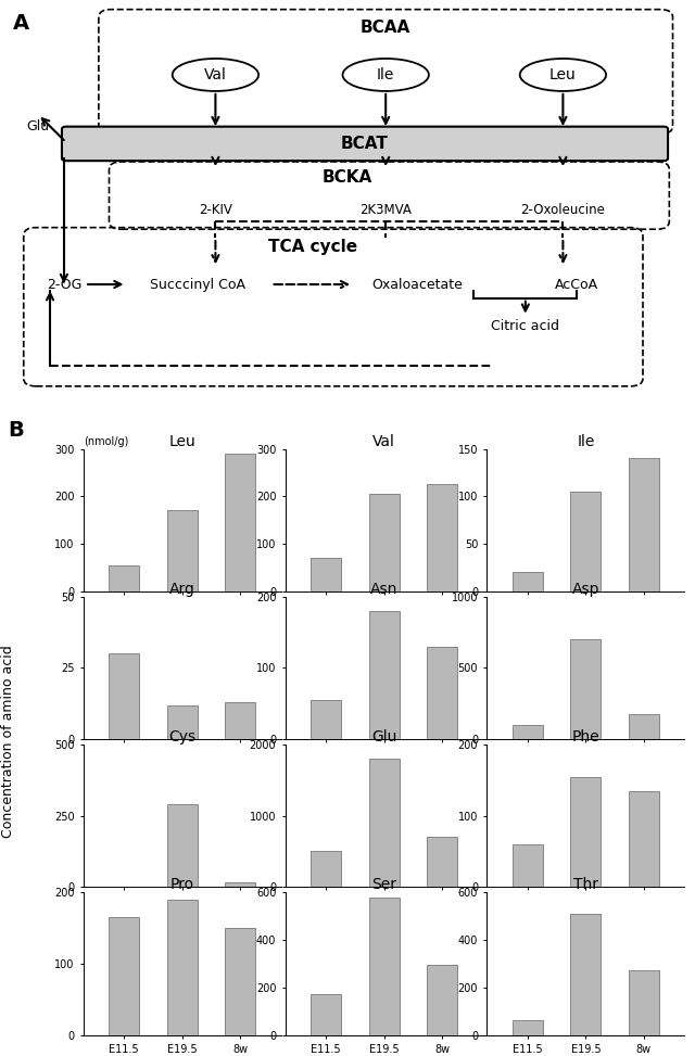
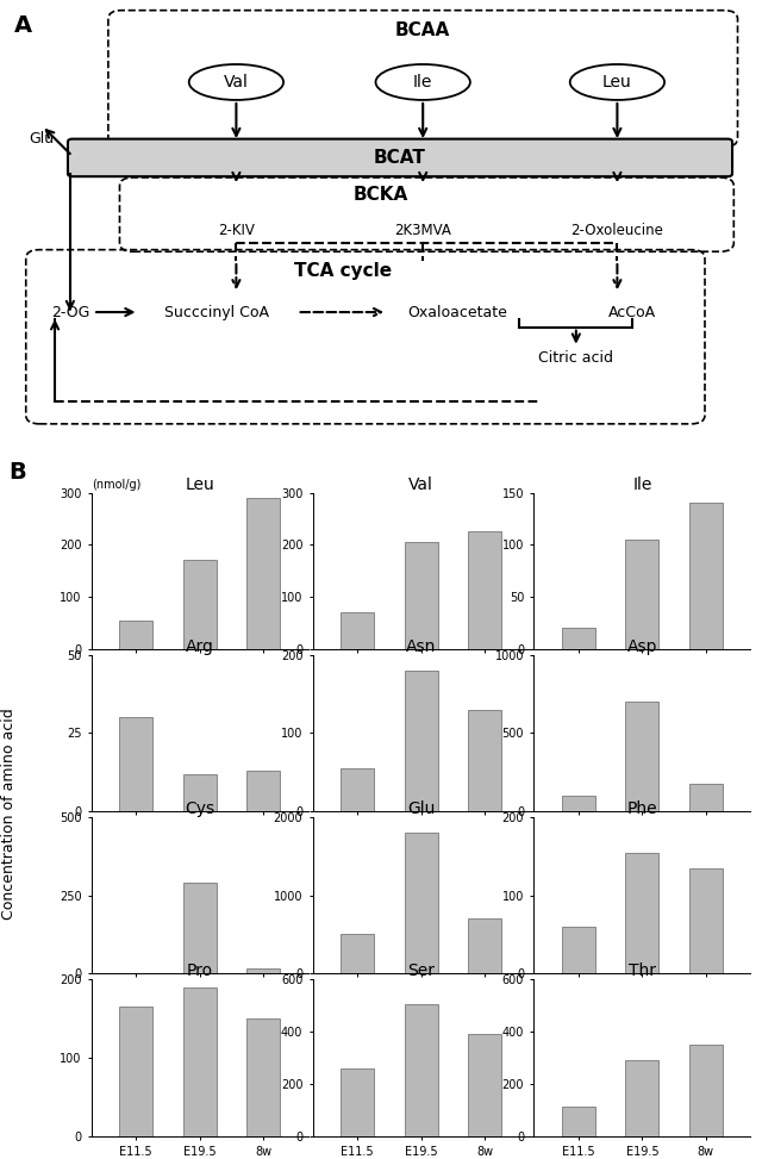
Ser/E11.5: 170 -> 260
Ser/E19.5: 580 -> 505
Ser/8w: 295 -> 390
Thr/E11.5: 60 -> 110
Thr/E19.5: 510 -> 290
Thr/8w: 270 -> 350
